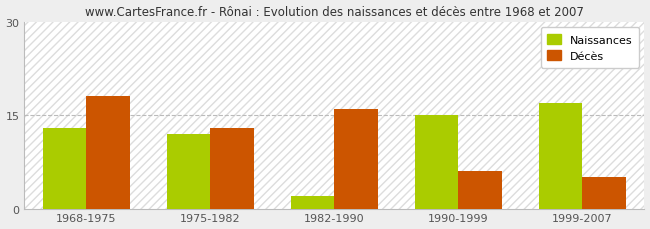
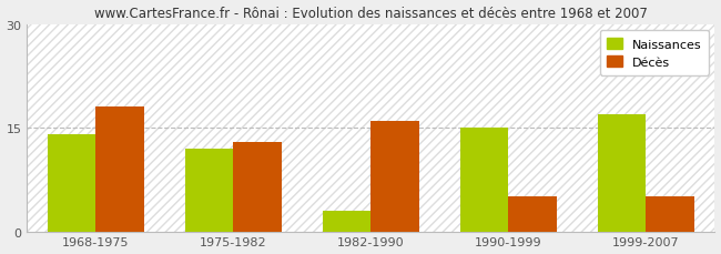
Naissances/1968-1975: 13 -> 14
Naissances/1982-1990: 2 -> 3
Décès/1990-1999: 6 -> 5
